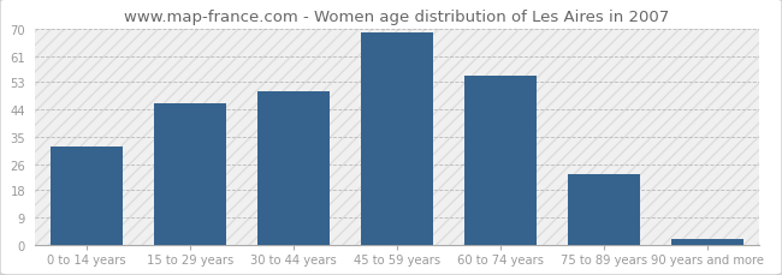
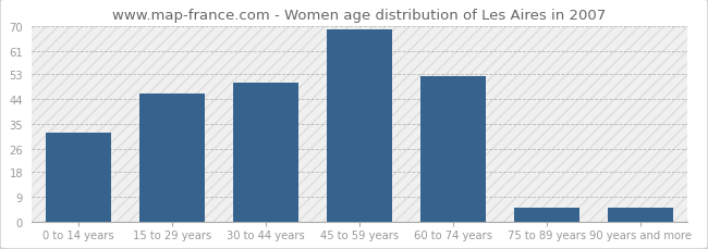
60 to 74 years: 55 -> 52
75 to 89 years: 23 -> 5
90 years and more: 2 -> 5
